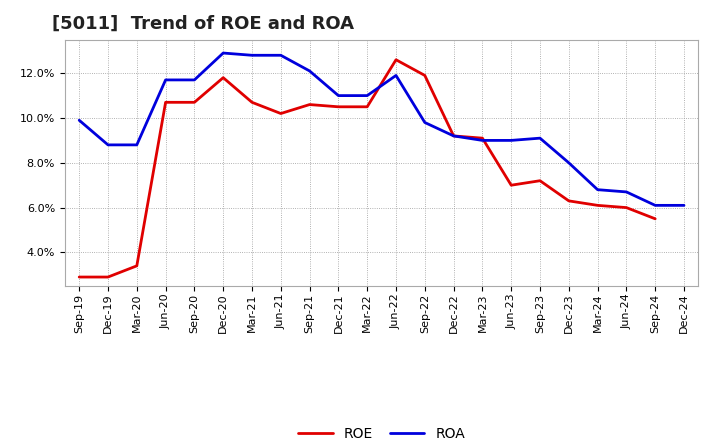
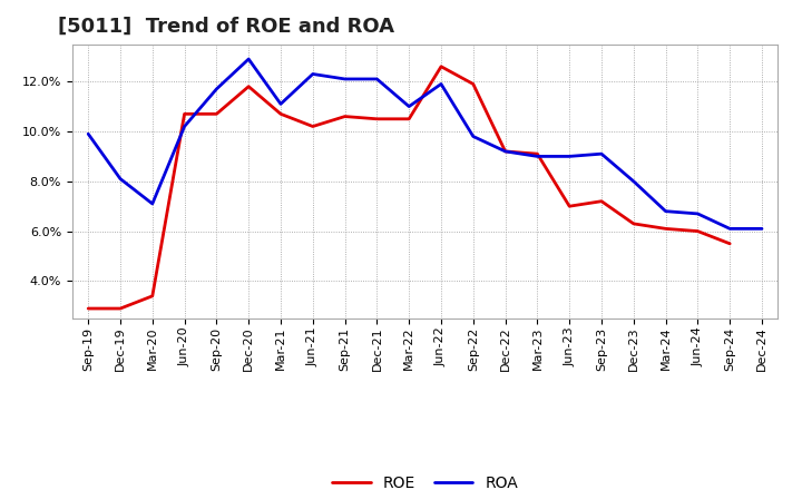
ROA/Dec-19: 8.8% -> 8.1%
ROA/Mar-20: 8.8% -> 7.1%
ROA/Jun-20: 11.7% -> 10.2%
ROA/Mar-21: 12.8% -> 11.1%
ROA/Jun-21: 12.8% -> 12.3%
ROA/Dec-21: 11.0% -> 12.1%
